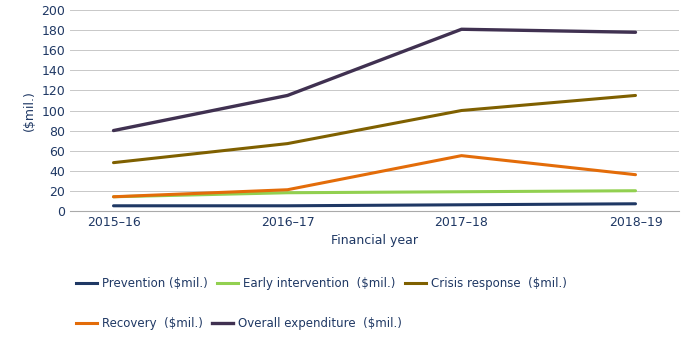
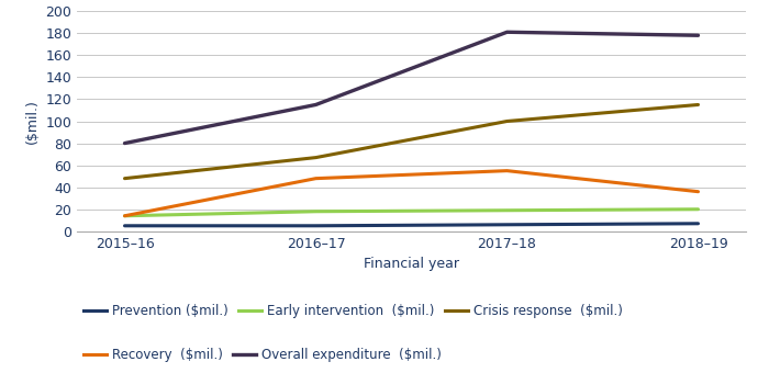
Recovery ($mil.)/2016–17: 21 -> 48
